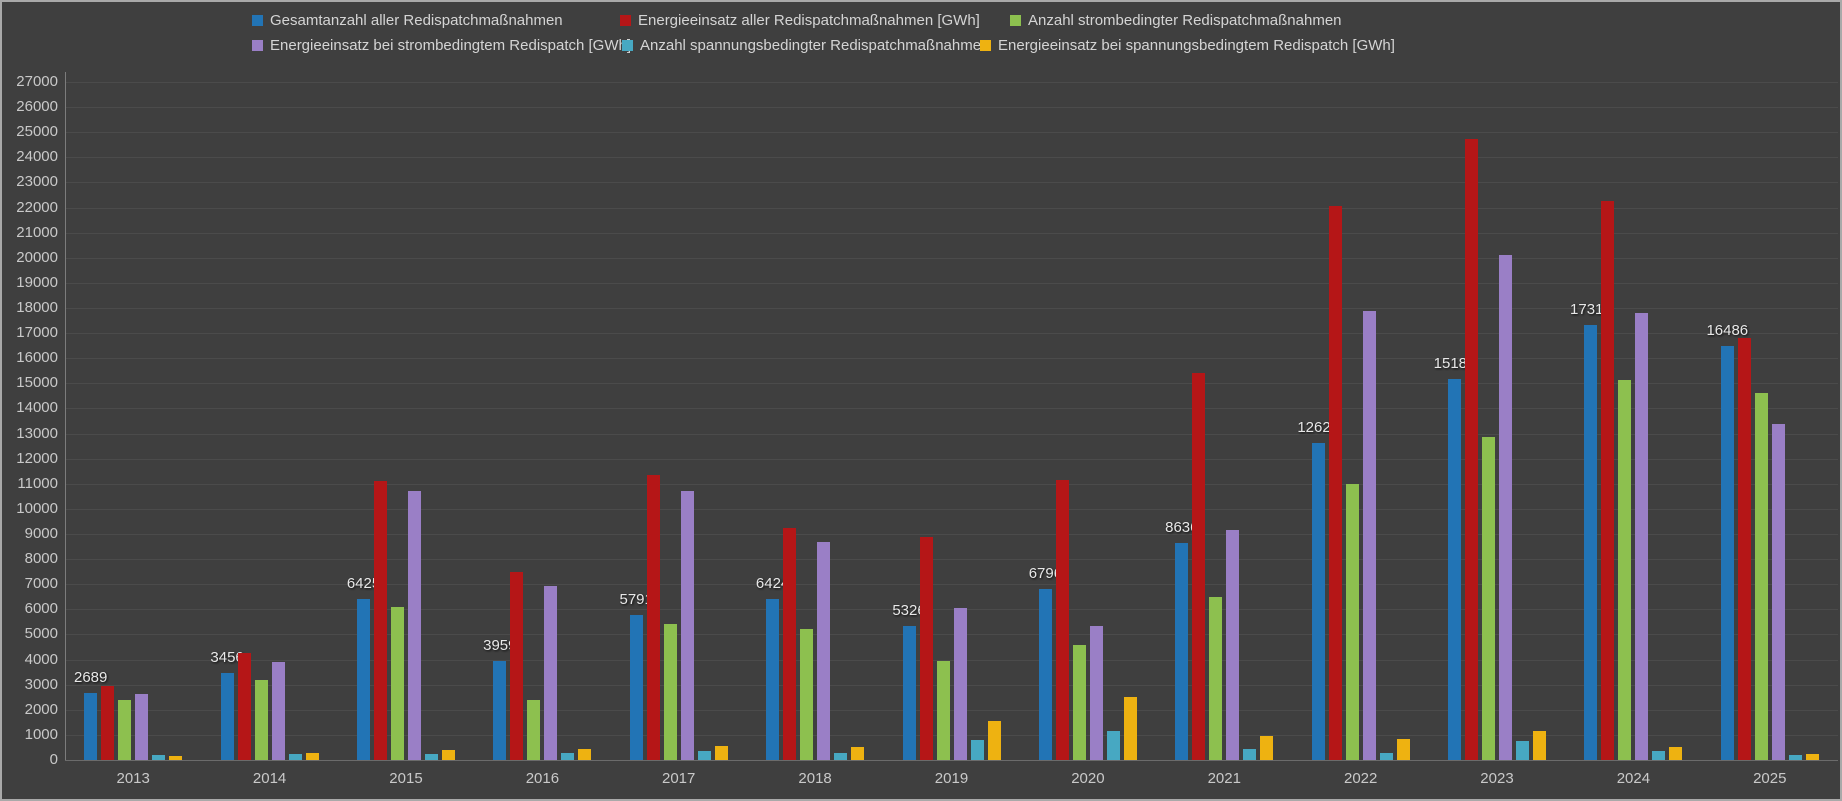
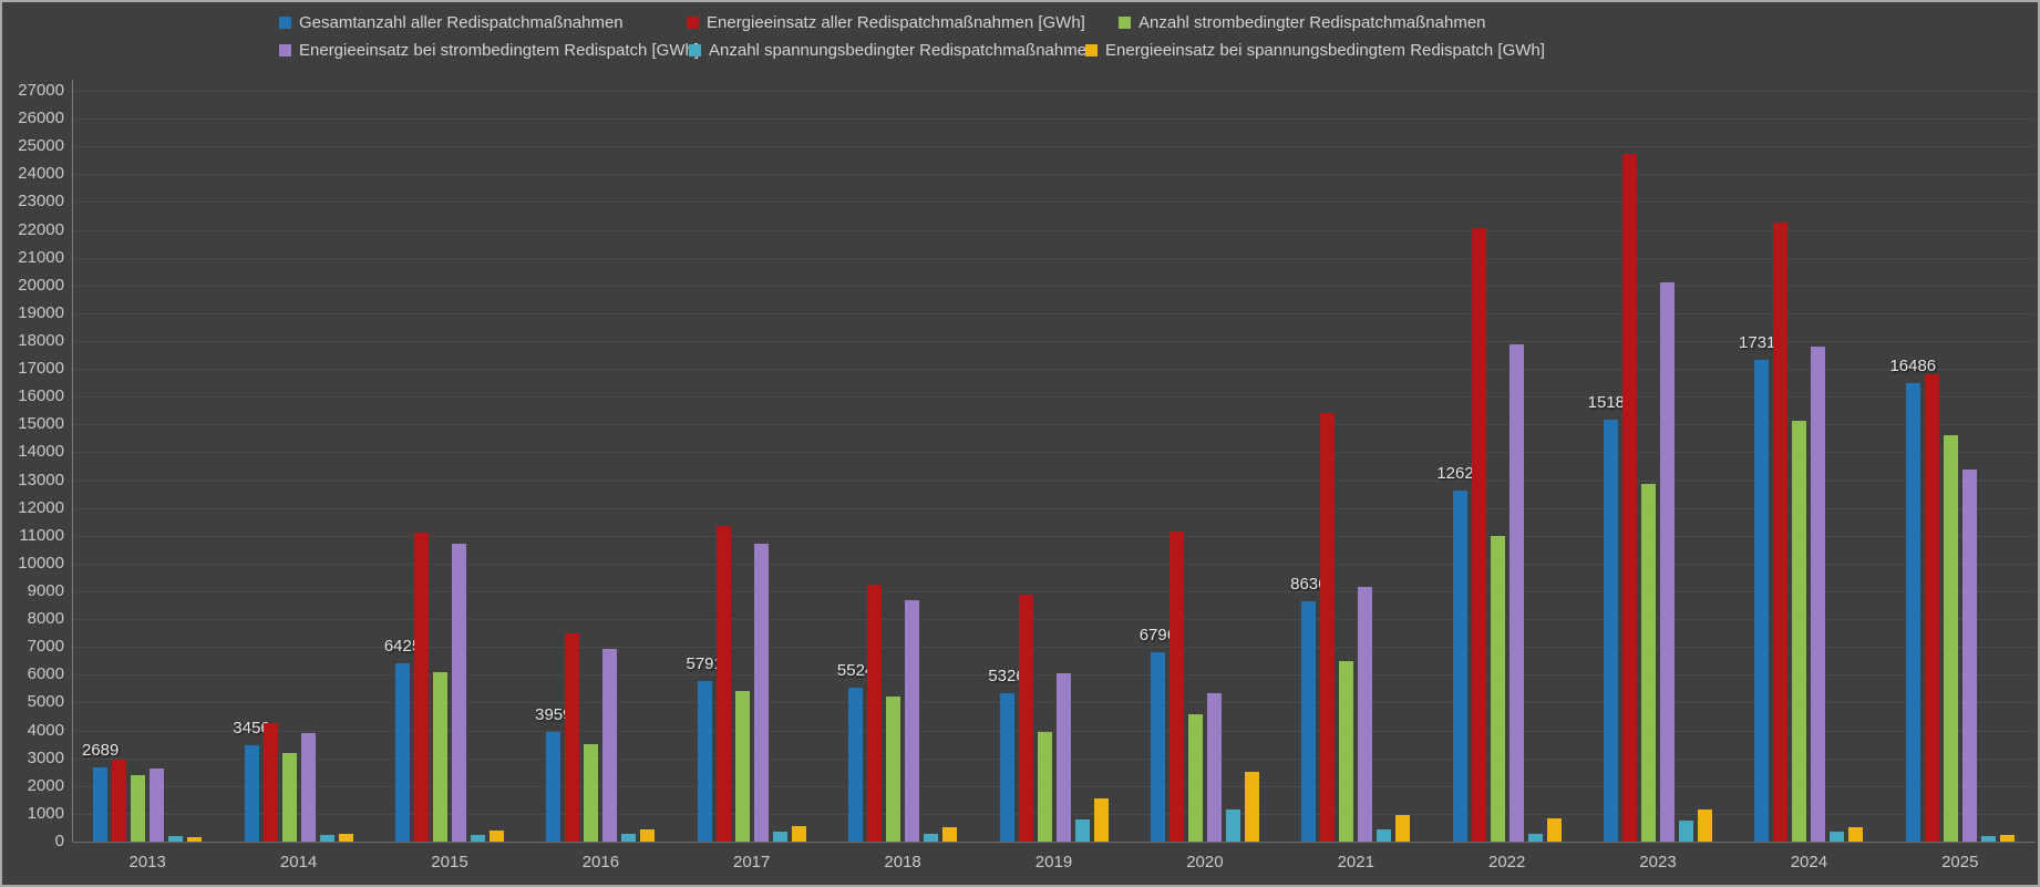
Anzahl strombedingter Redispatchmaßnahmen/2016: 2400 -> 3500
Gesamtanzahl aller Redispatchmaßnahmen/2018: 6424 -> 5524
